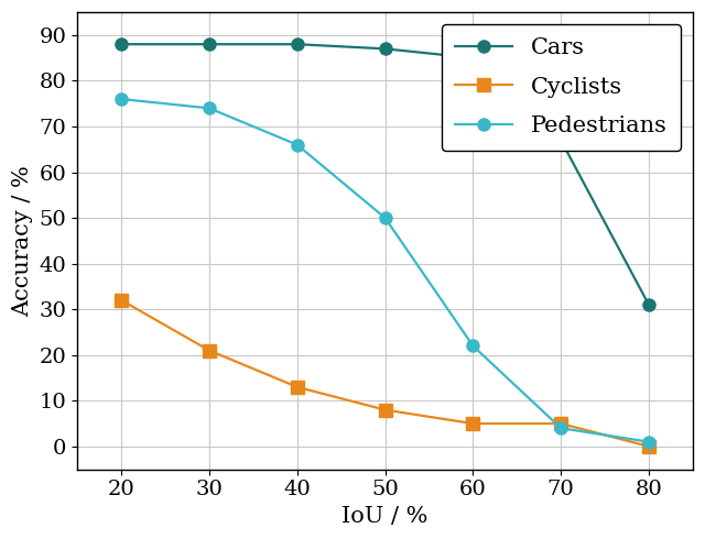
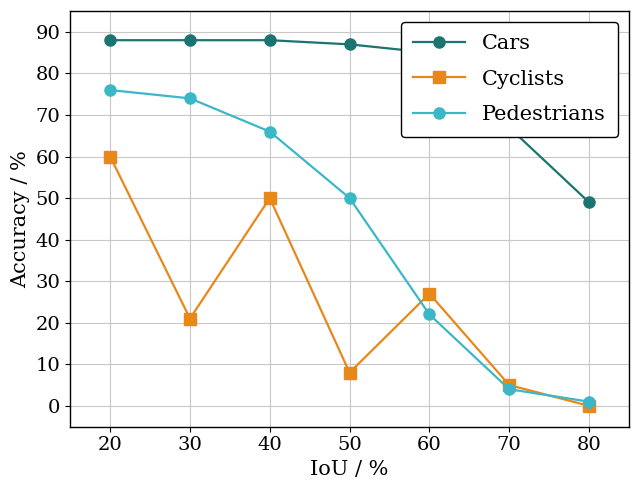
Cyclists/20: 32 -> 60
Cyclists/40: 13 -> 50
Cyclists/60: 5 -> 27
Cars/80: 31 -> 49
